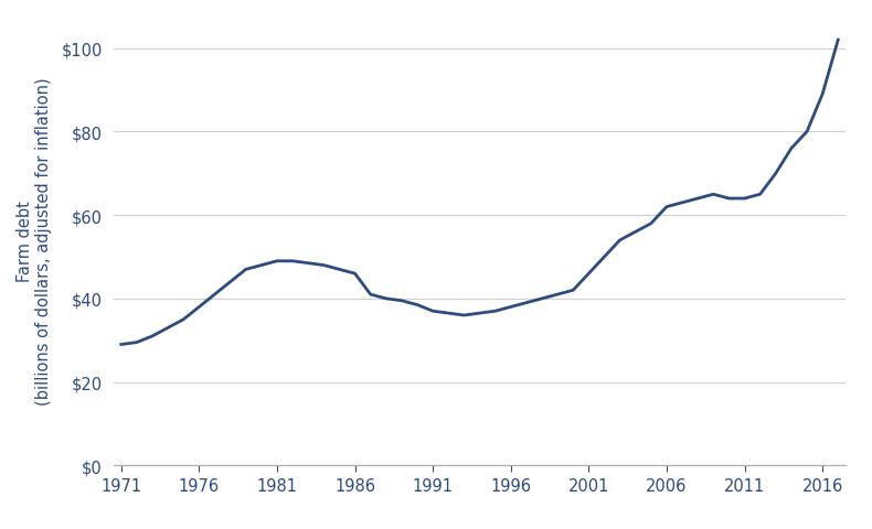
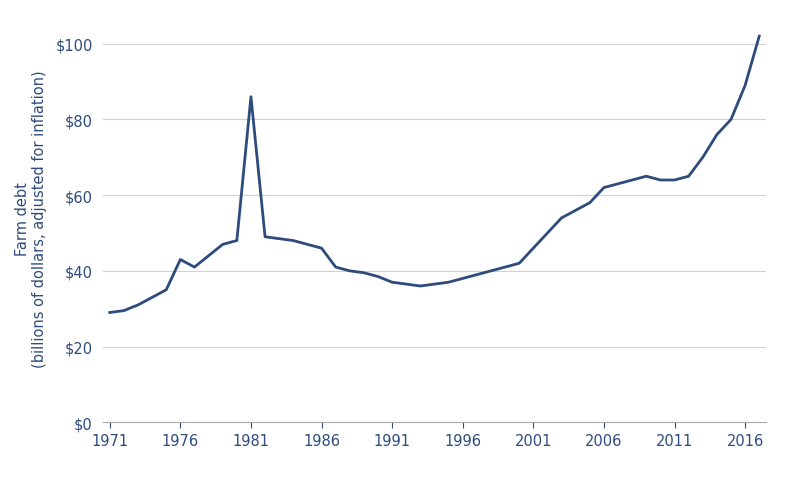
1976: $38.0 -> $43.0
1981: $49.0 -> $86.0
